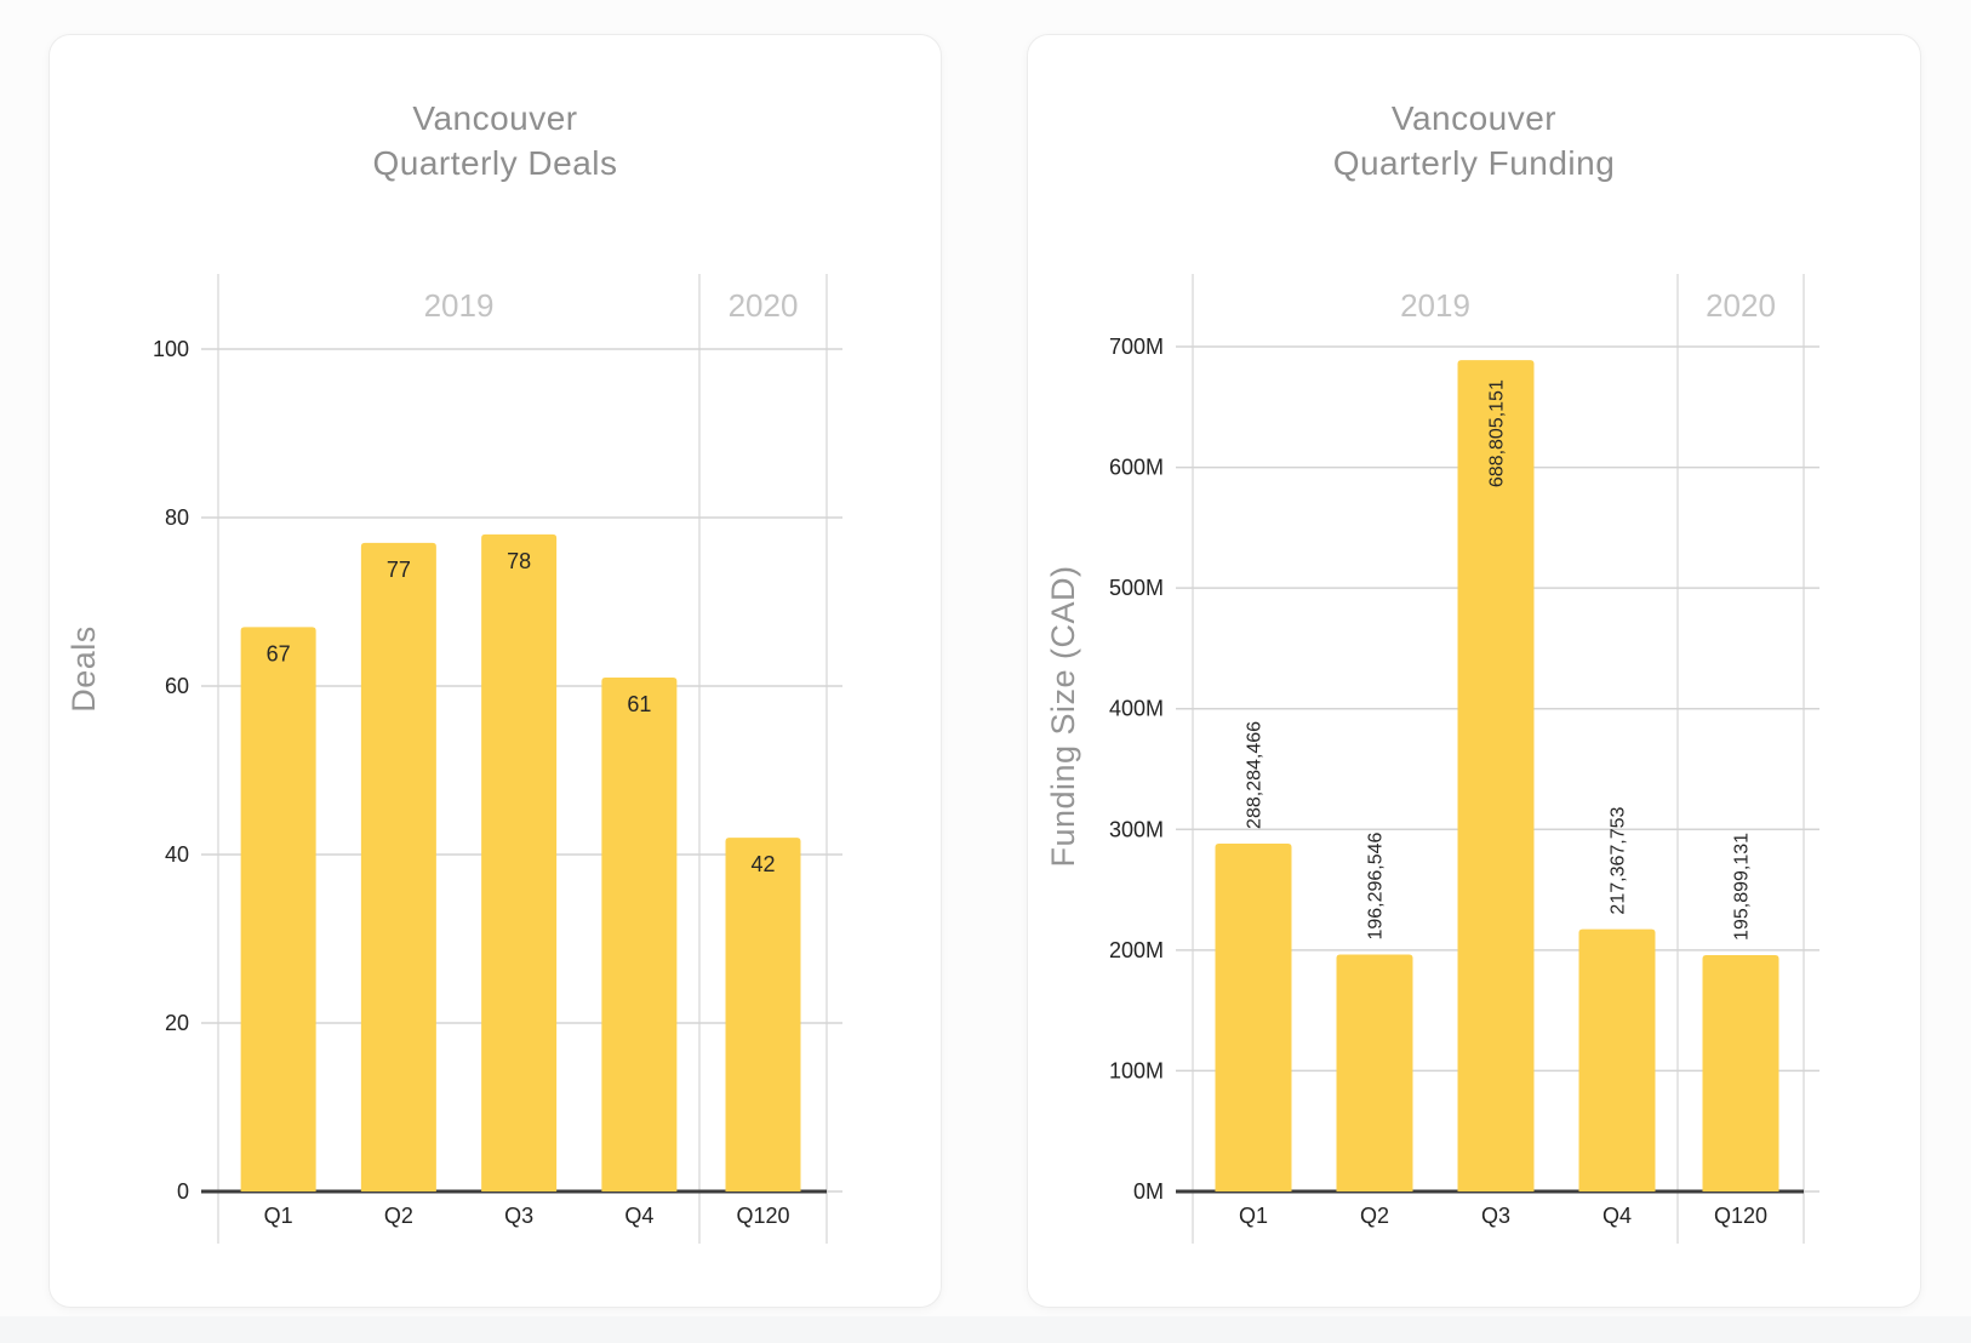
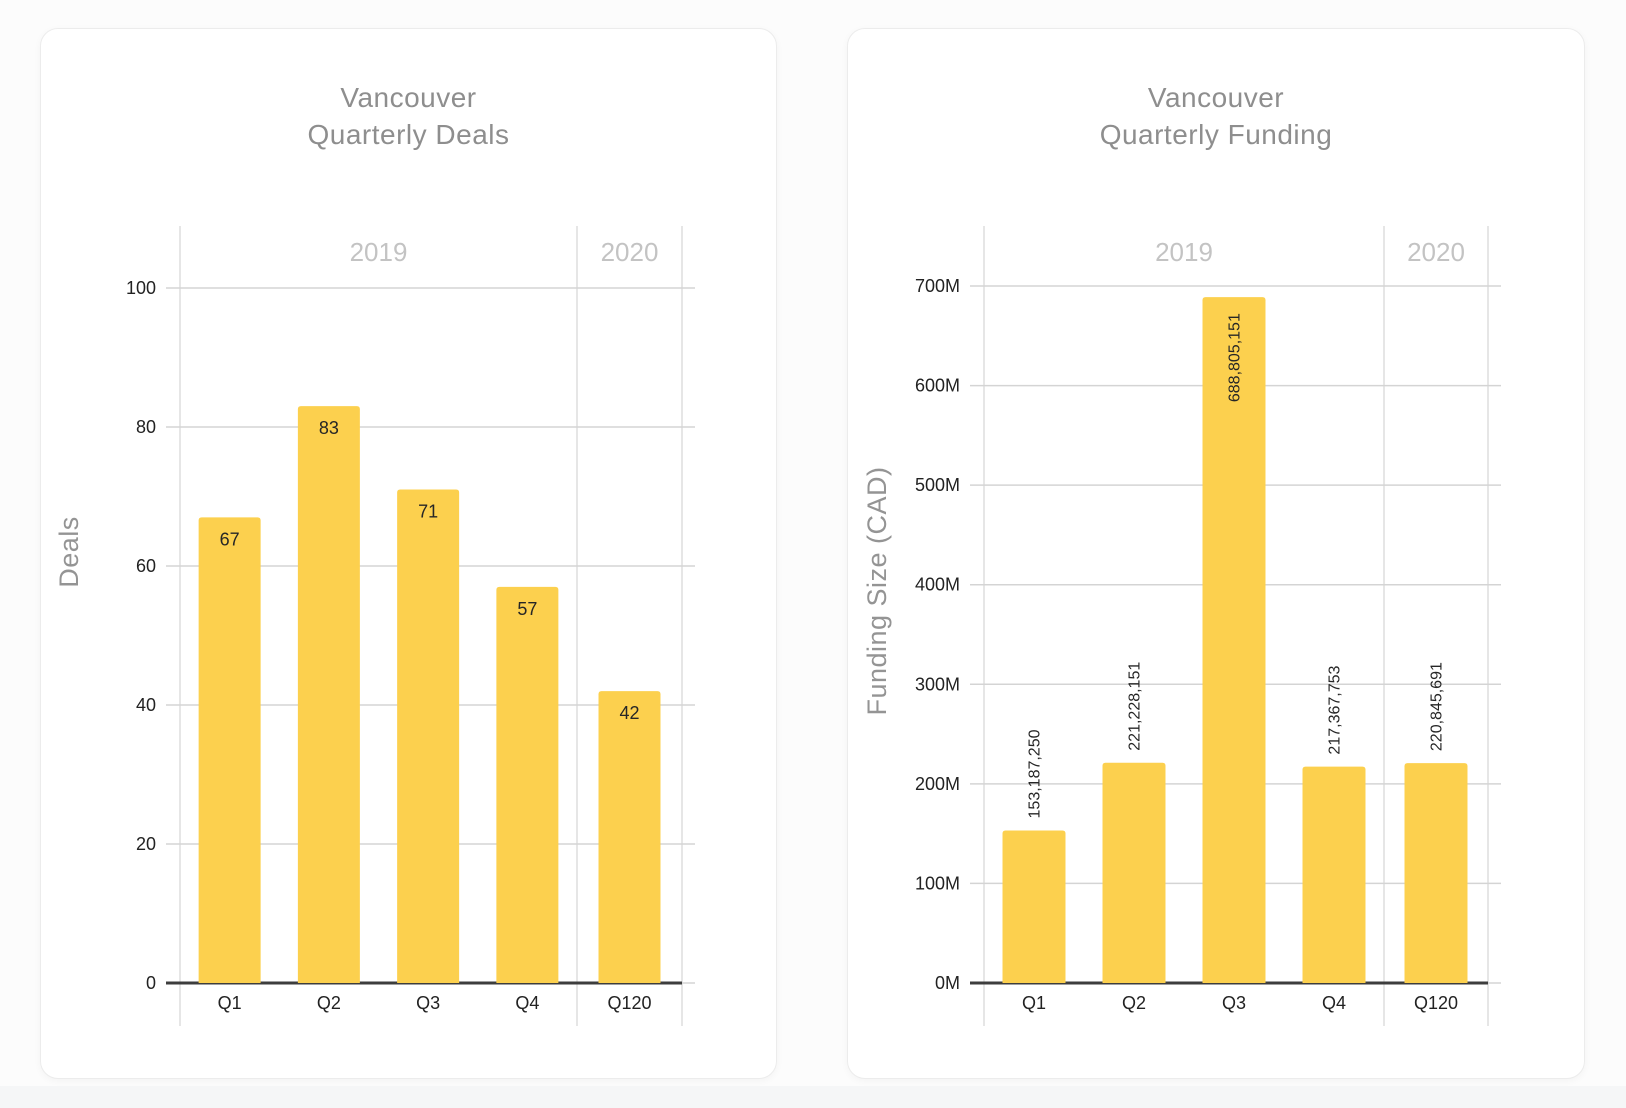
Vancouver Quarterly Deals/Q2: 77 -> 83
Vancouver Quarterly Deals/Q3: 78 -> 71
Vancouver Quarterly Deals/Q4: 61 -> 57
Vancouver Quarterly Funding/Q1: 288,284,466 -> 153,187,250
Vancouver Quarterly Funding/Q2: 196,296,546 -> 221,228,151
Vancouver Quarterly Funding/Q120: 195,899,131 -> 220,845,691
